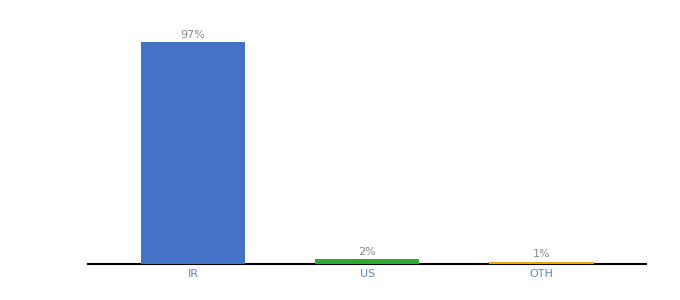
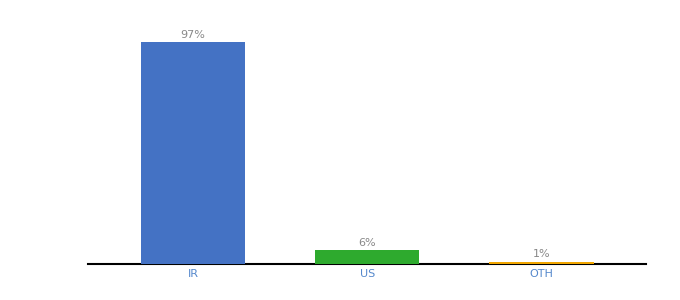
US: 2% -> 6%
